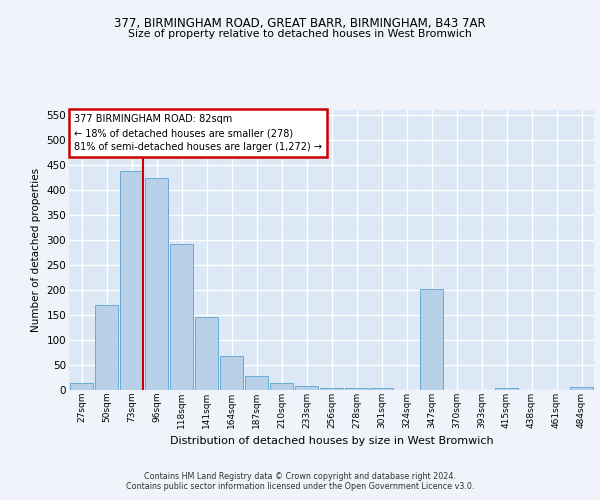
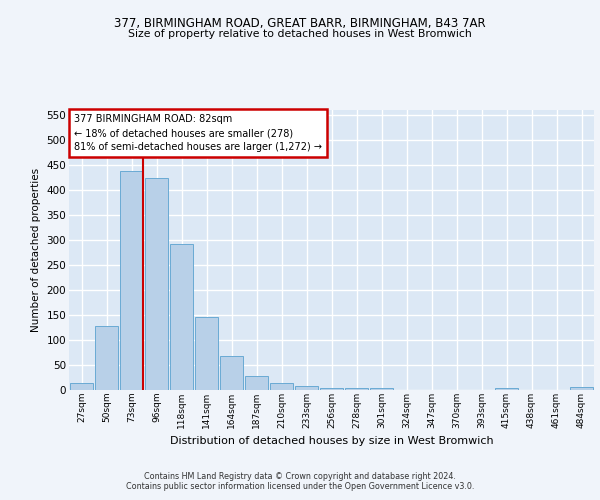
50sqm: 170 -> 128
347sqm: 202 -> 1
